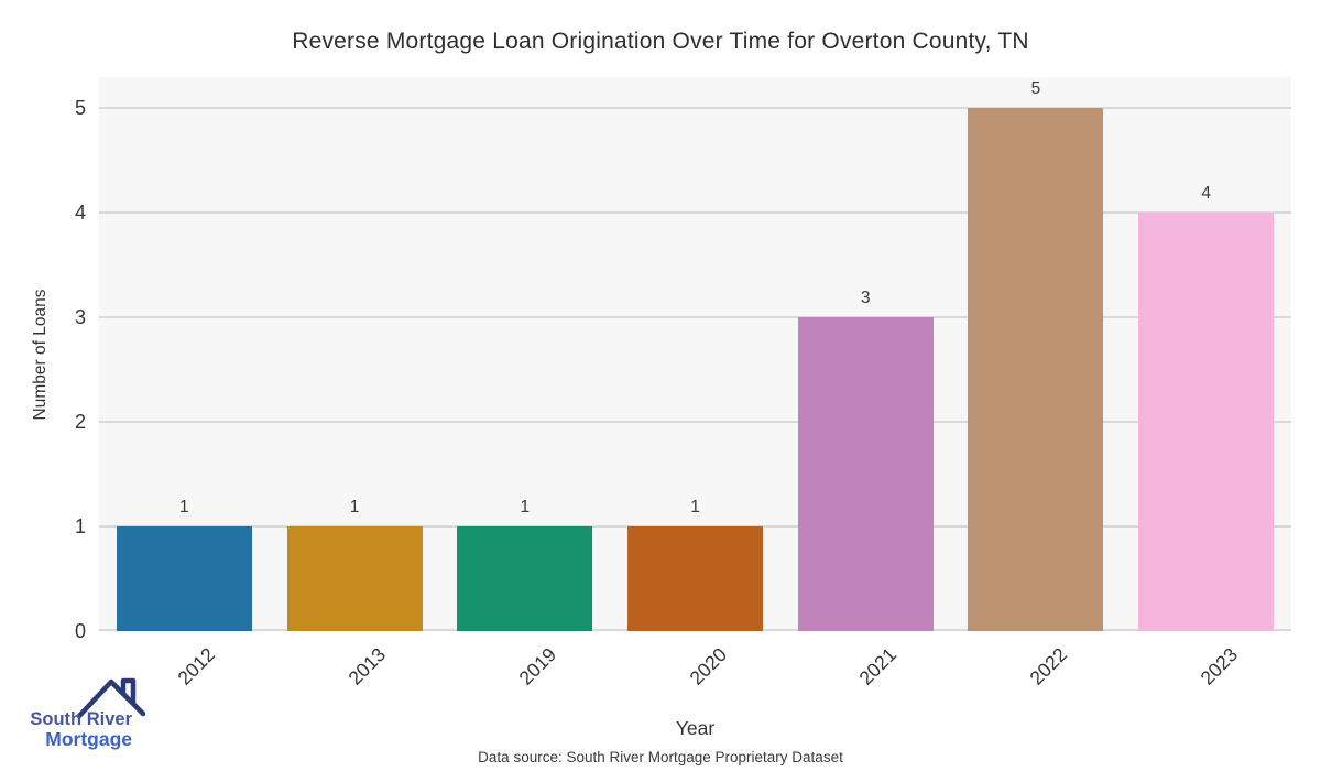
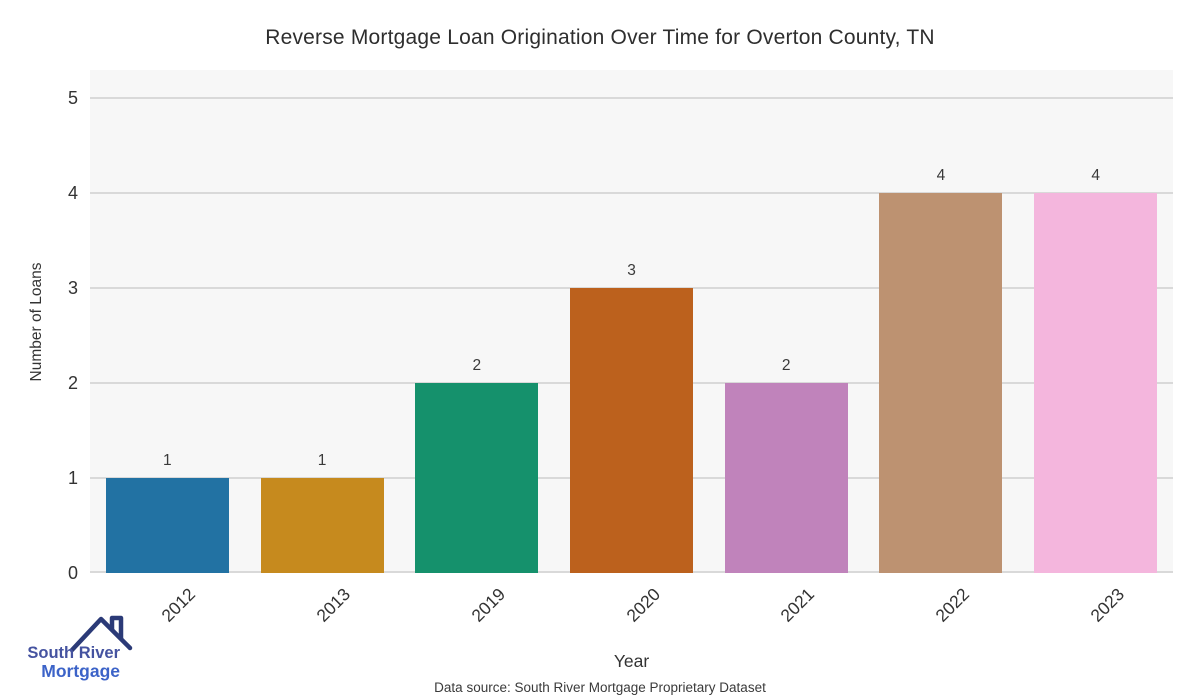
2019: 1 -> 2
2020: 1 -> 3
2021: 3 -> 2
2022: 5 -> 4
